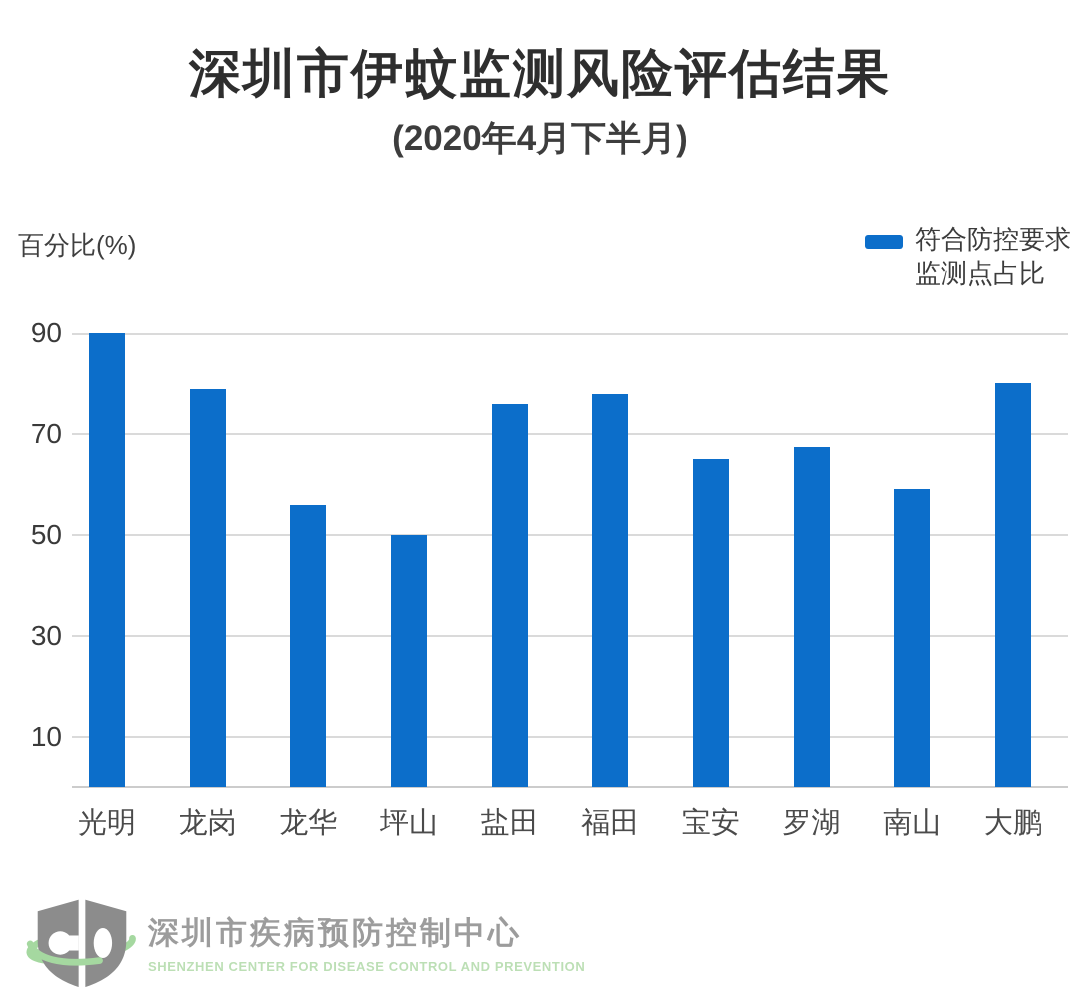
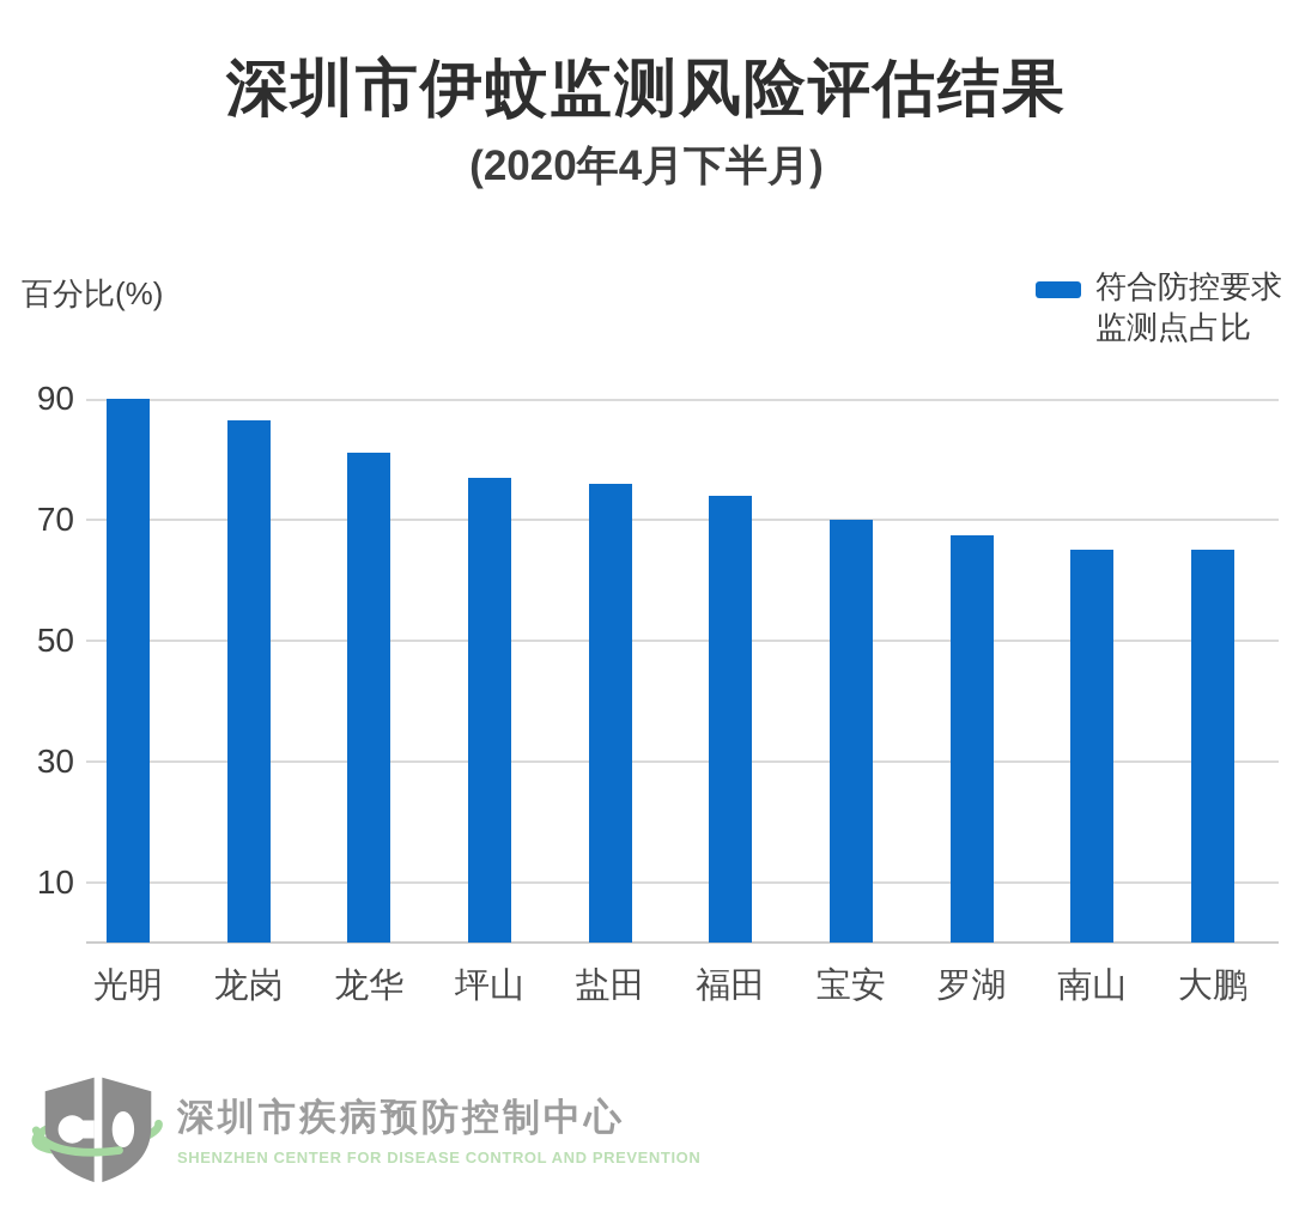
龙岗: 79 -> 86
龙华: 56 -> 81
坪山: 50 -> 77
福田: 78 -> 74
宝安: 65 -> 70
南山: 59 -> 65
大鹏: 80 -> 65
